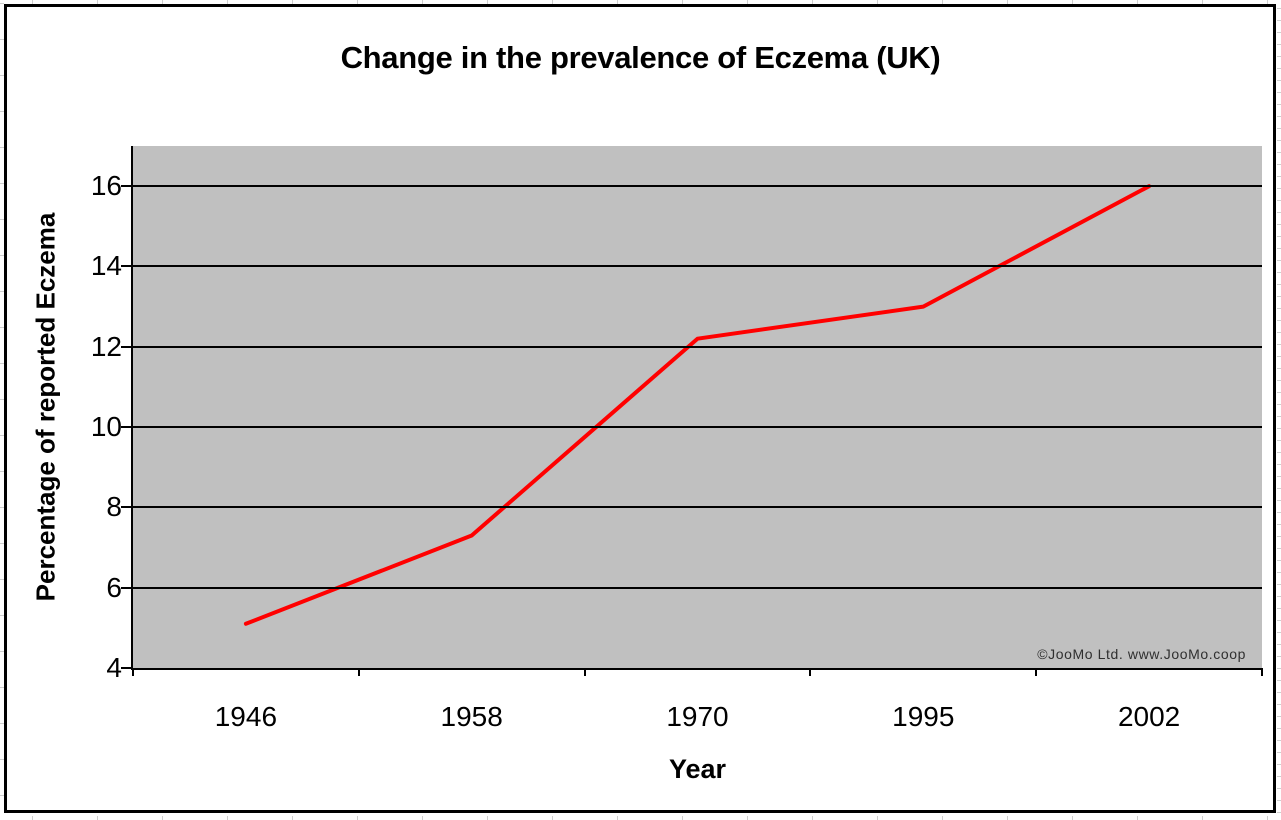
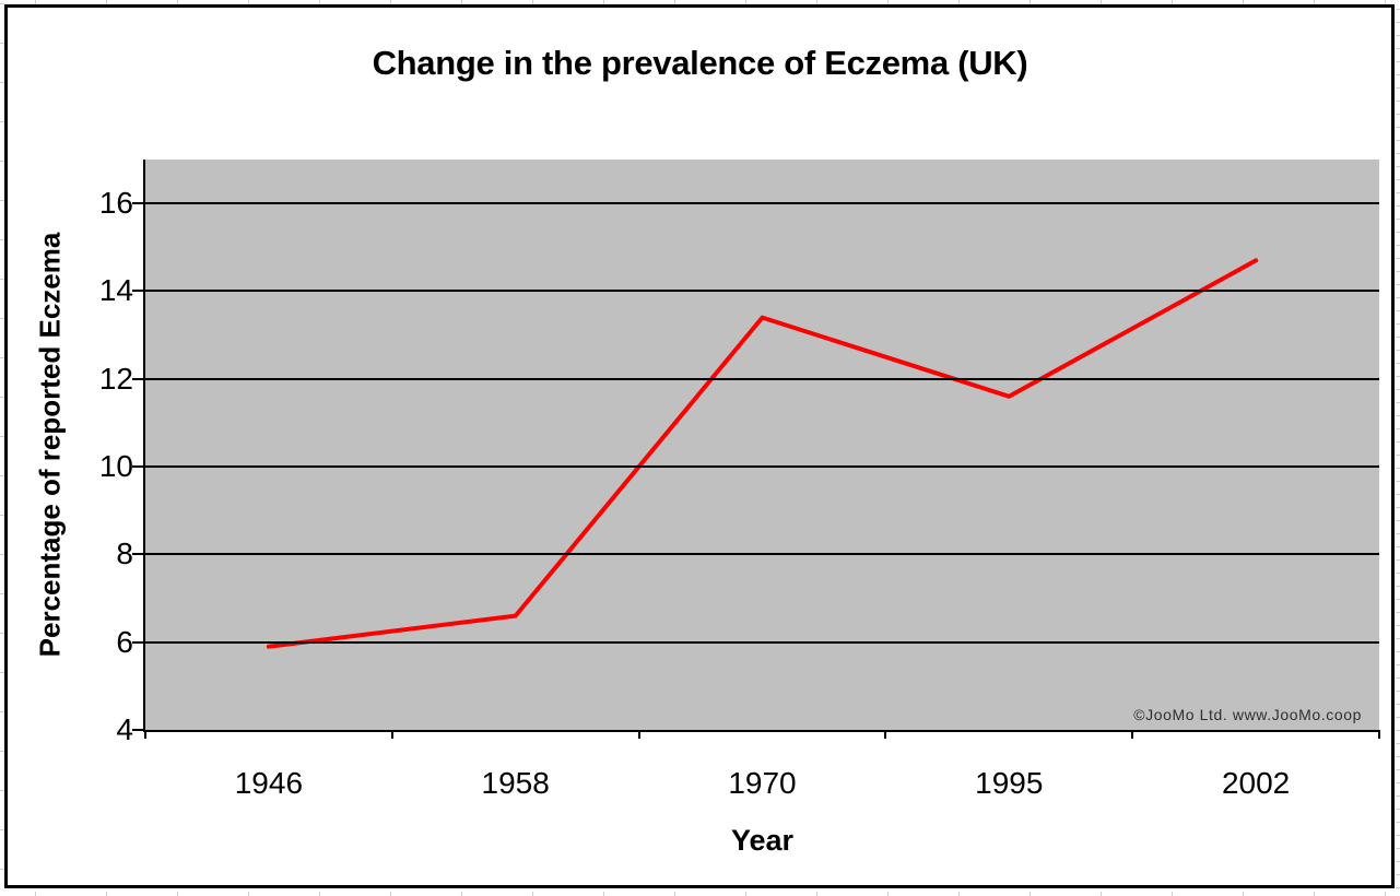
1946: 5.1 -> 5.9
1958: 7.3 -> 6.6
1970: 12.2 -> 13.4
1995: 13.0 -> 11.6
2002: 16.0 -> 14.7
